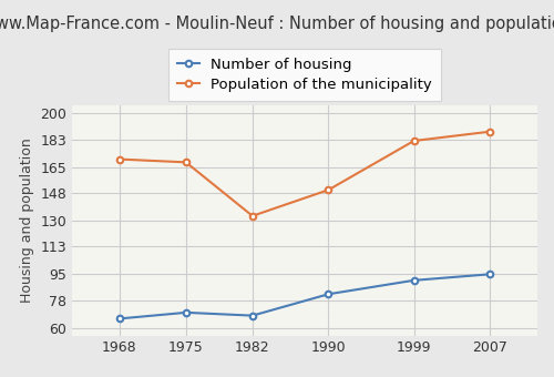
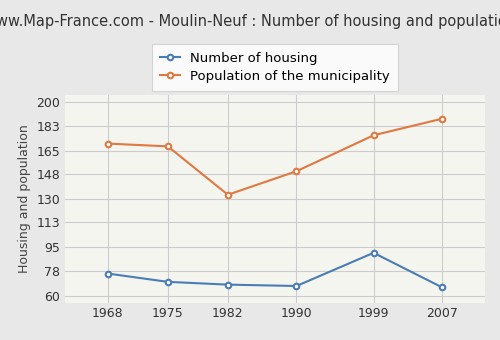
Number of housing/1968: 66 -> 76
Number of housing/1990: 82 -> 67
Population of the municipality/1999: 182 -> 176
Number of housing/2007: 95 -> 66
